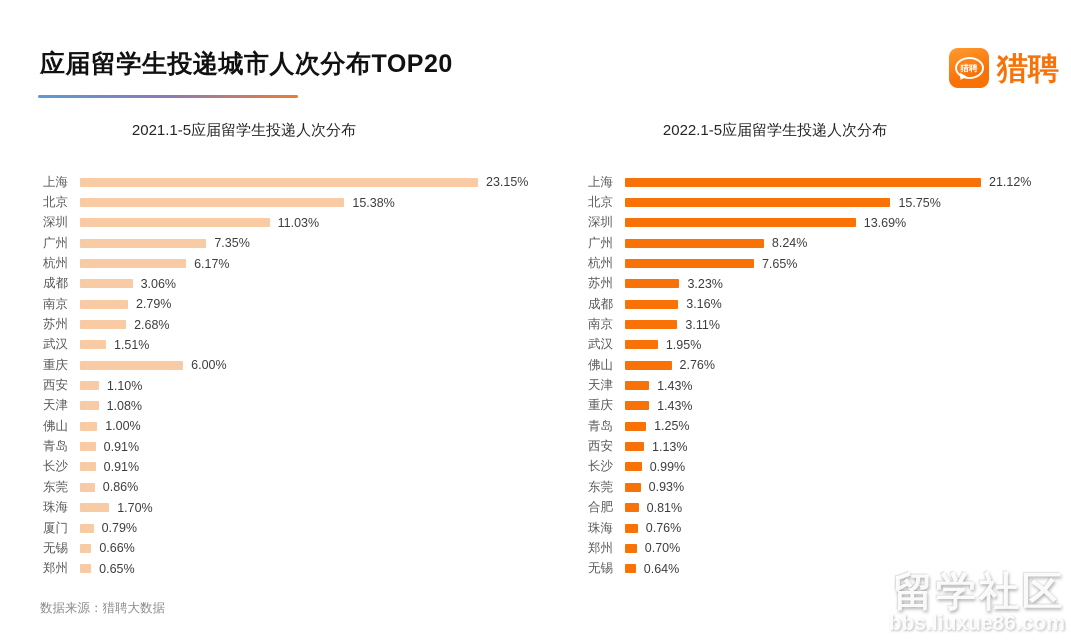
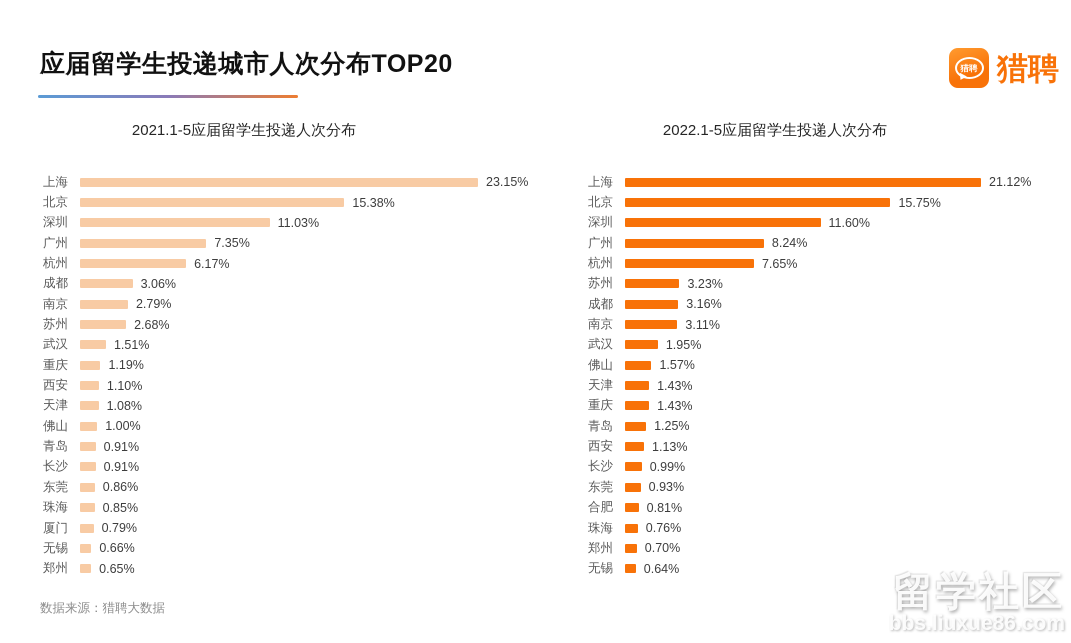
2021.1-5应届留学生投递人次分布/重庆: 6.00% -> 1.19%
2021.1-5应届留学生投递人次分布/珠海: 1.70% -> 0.85%
2022.1-5应届留学生投递人次分布/深圳: 13.69% -> 11.60%
2022.1-5应届留学生投递人次分布/佛山: 2.76% -> 1.57%
